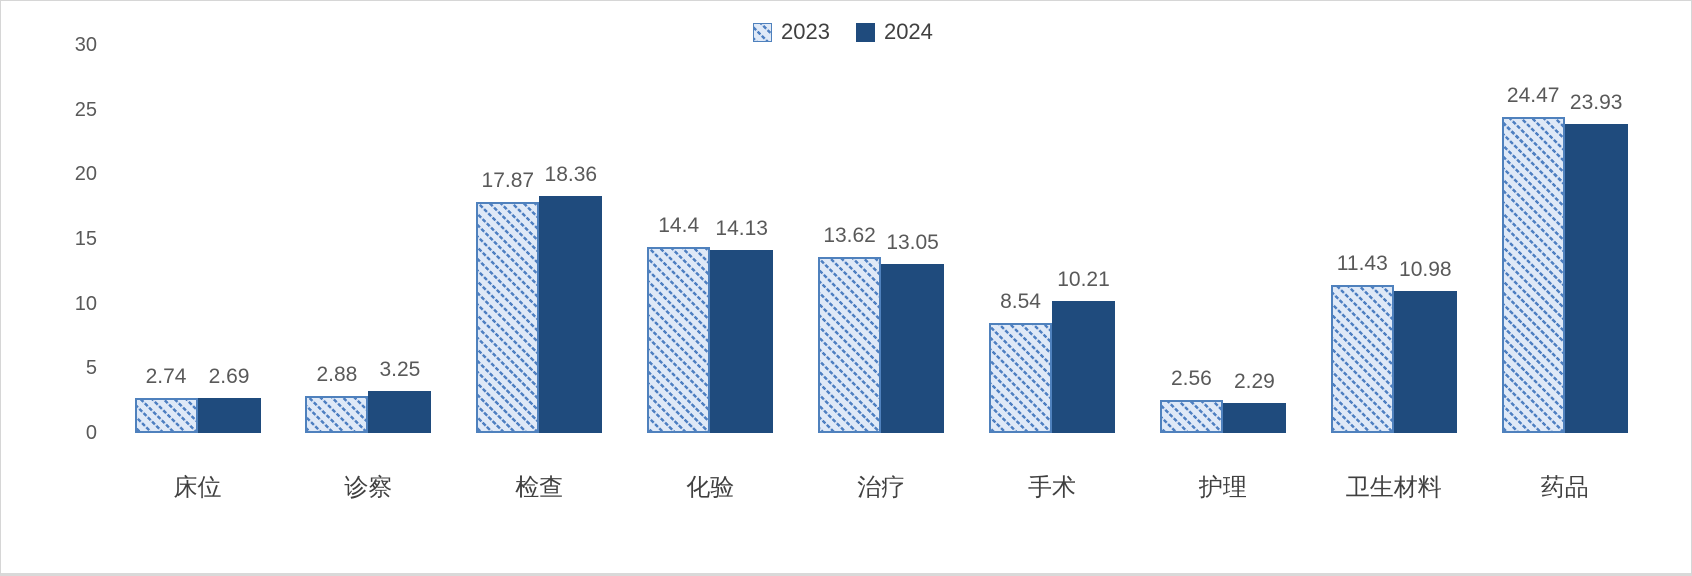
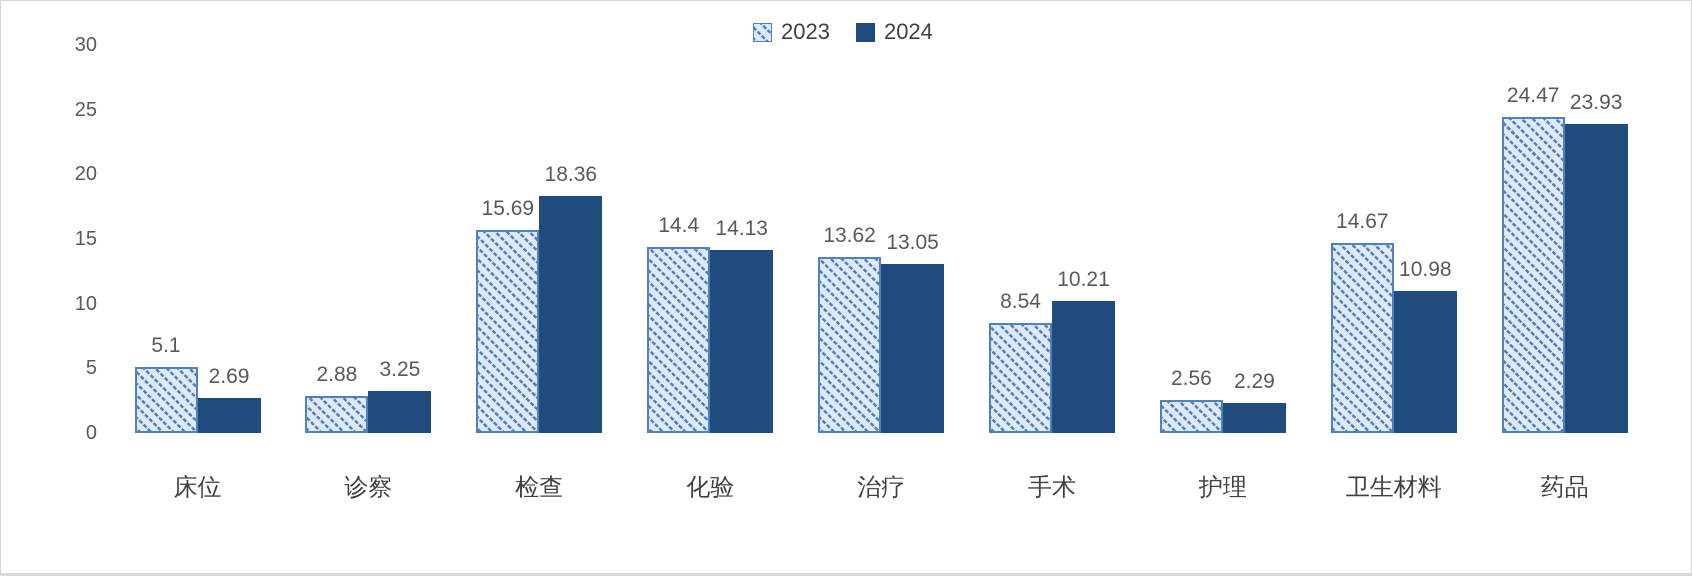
2023/床位: 2.74 -> 5.1
2023/检查: 17.87 -> 15.69
2023/卫生材料: 11.43 -> 14.67
